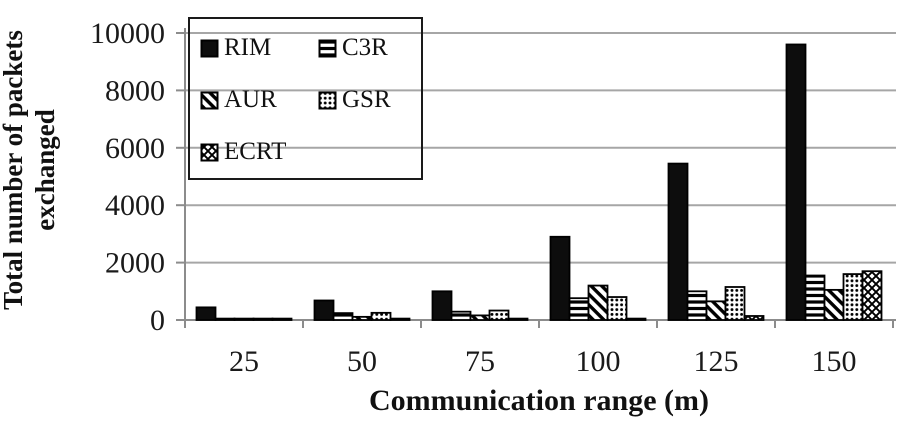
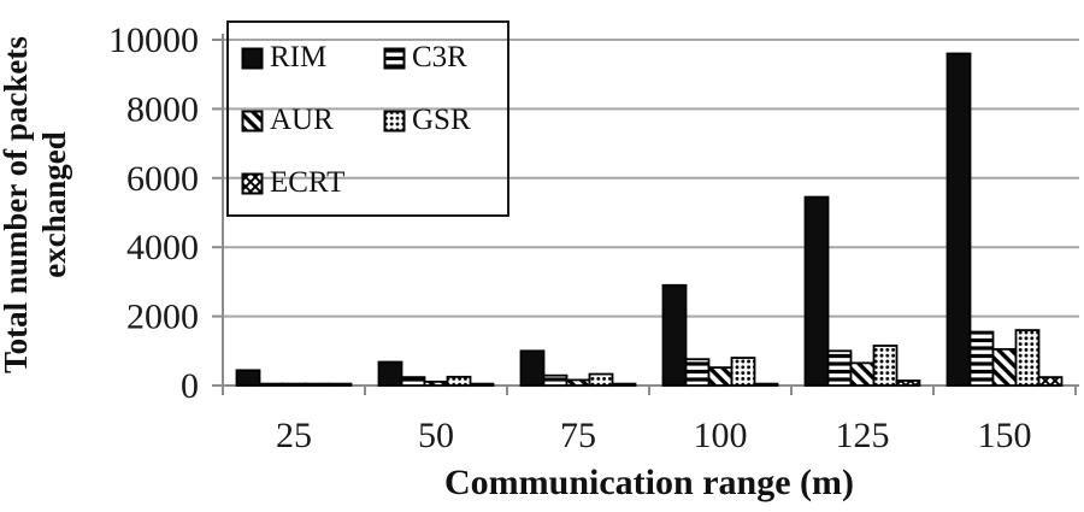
AUR/100: 1200 -> 500
ECRT/150: 1700 -> 200
